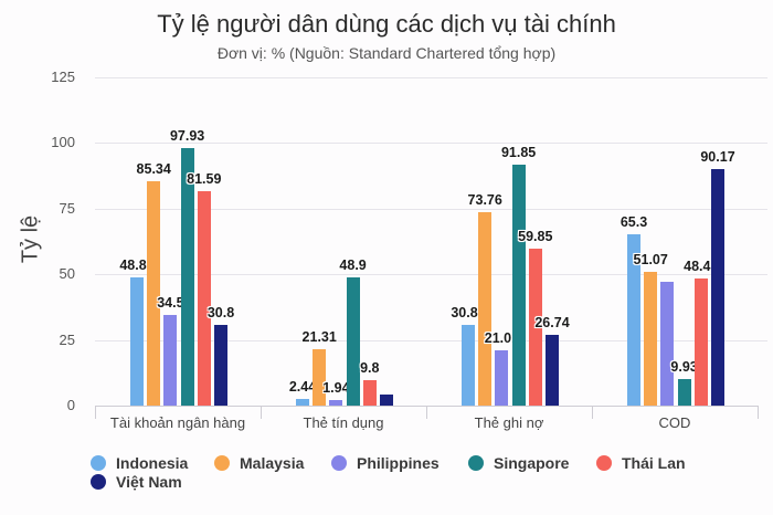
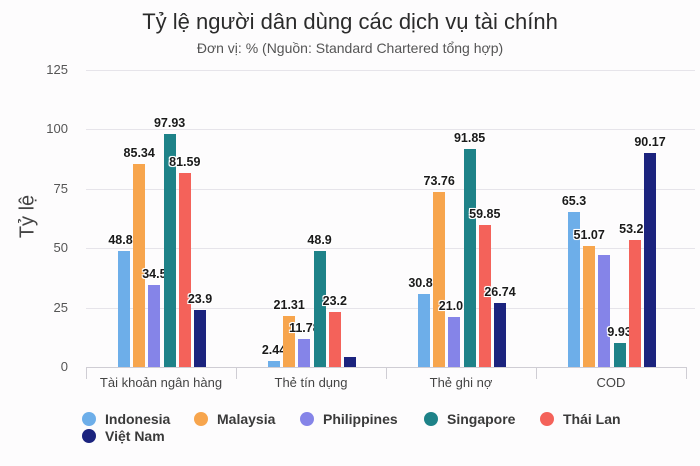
Việt Nam/Tài khoản ngân hàng: 30.8 -> 23.9
Philippines/Thẻ tín dụng: 1.94 -> 11.78
Thái Lan/Thẻ tín dụng: 9.8 -> 23.2
Thái Lan/COD: 48.49 -> 53.27
